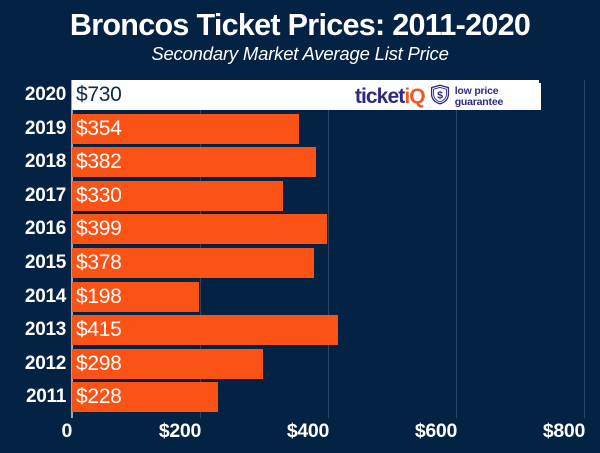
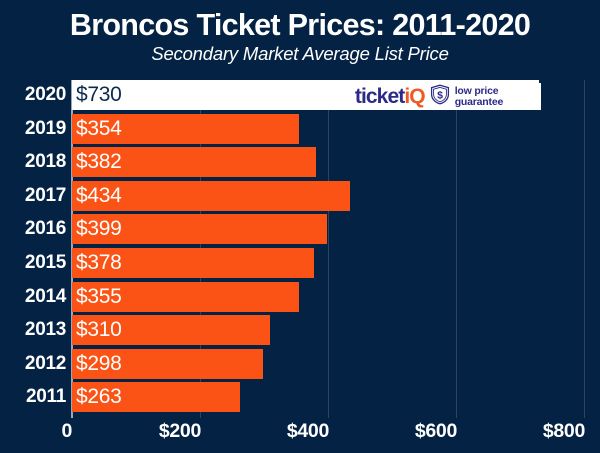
2017: $330 -> $434
2014: $198 -> $355
2013: $415 -> $310
2011: $228 -> $263
